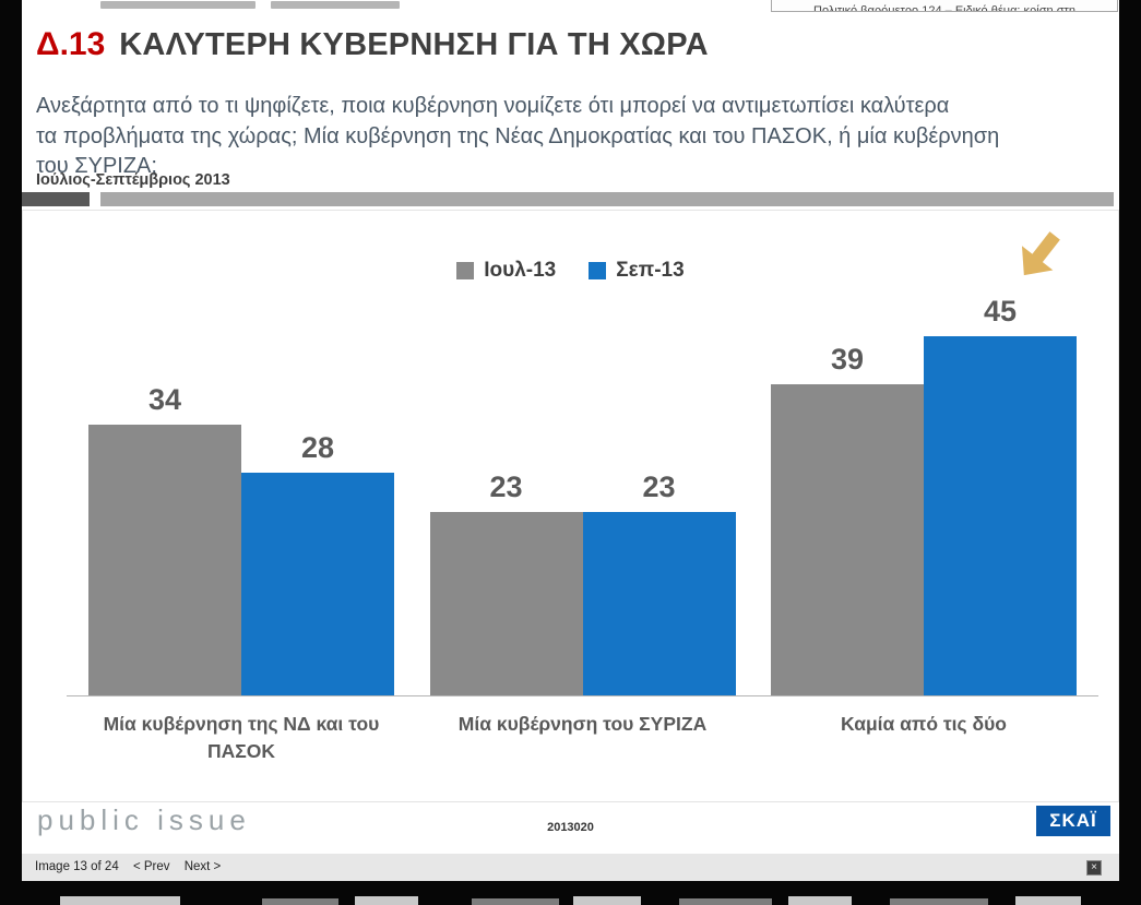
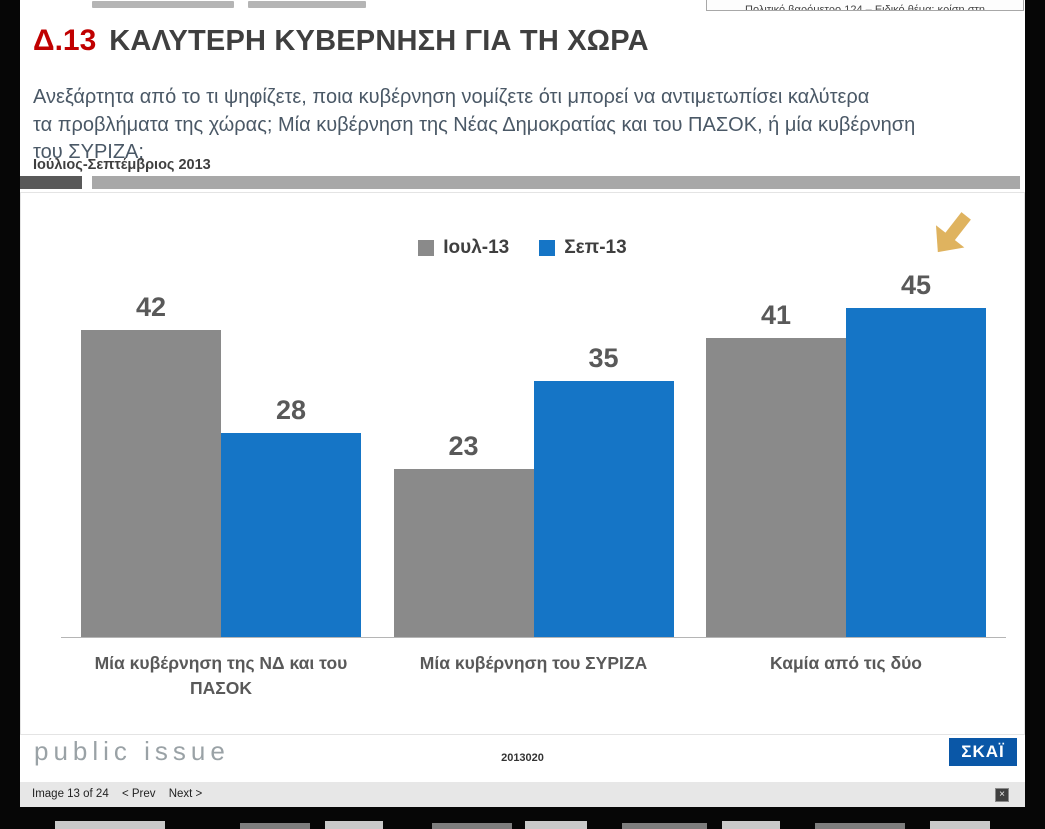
Ιουλ-13/Μία κυβέρνηση της ΝΔ και του ΠΑΣΟΚ: 34 -> 42
Σεπ-13/Μία κυβέρνηση του ΣΥΡΙΖΑ: 23 -> 35
Ιουλ-13/Καμία από τις δύο: 39 -> 41
